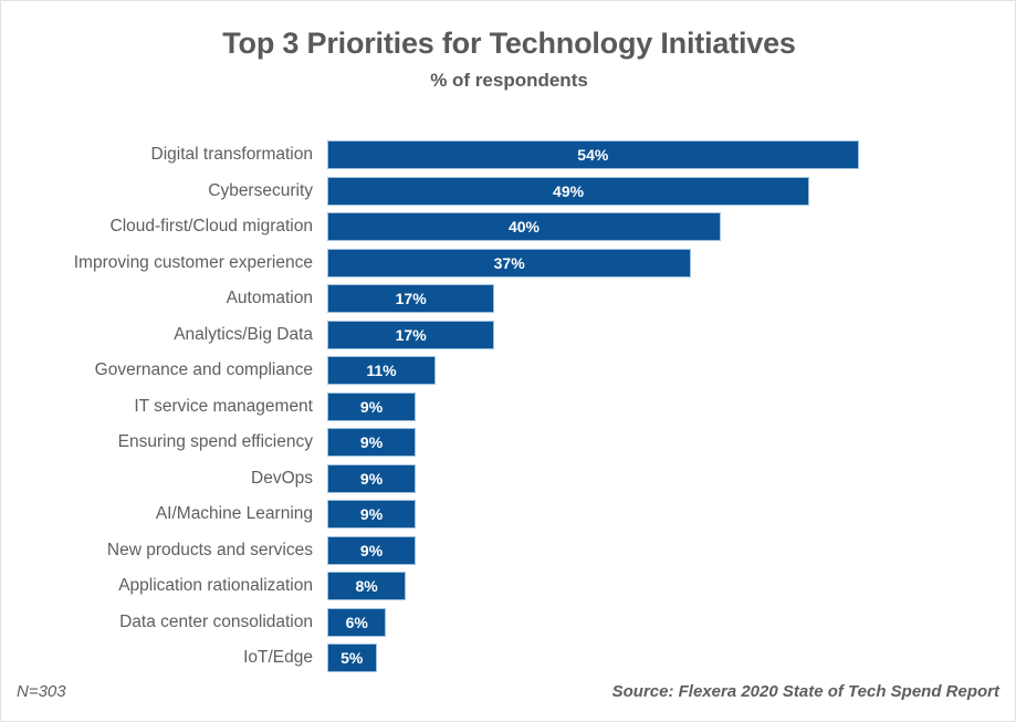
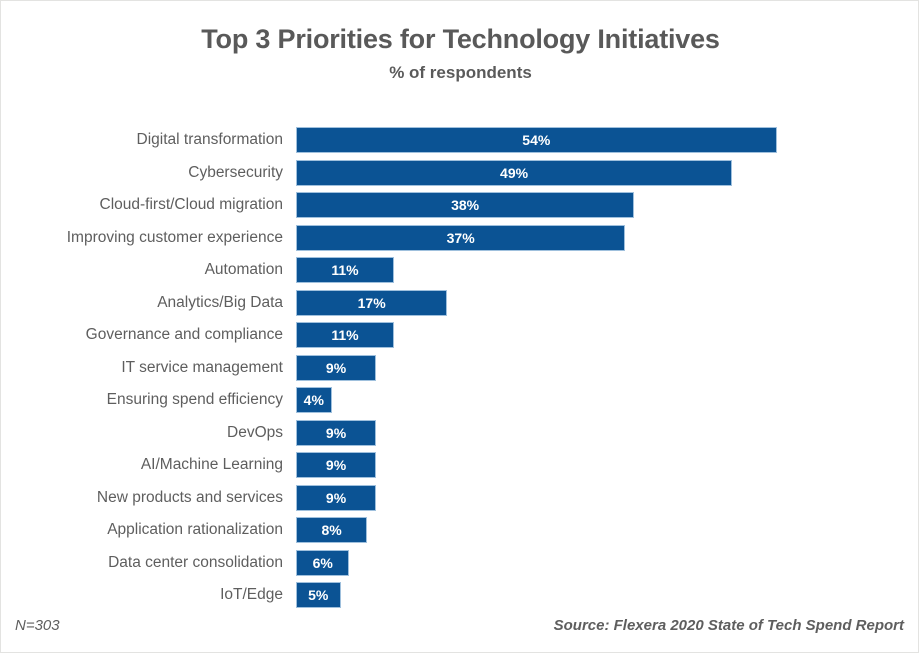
Cloud-first/Cloud migration: 40% -> 38%
Automation: 17% -> 11%
Ensuring spend efficiency: 9% -> 4%
